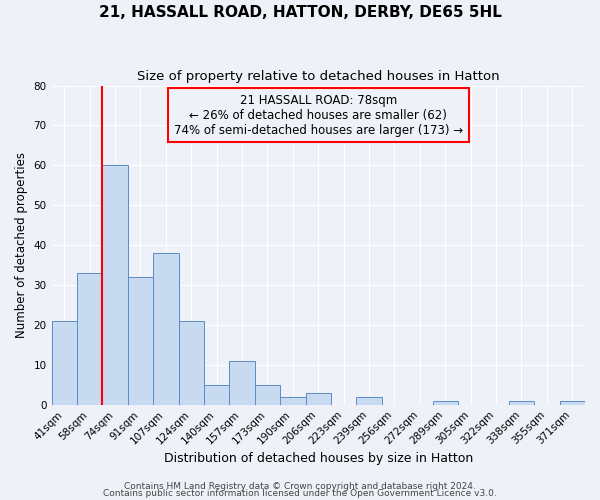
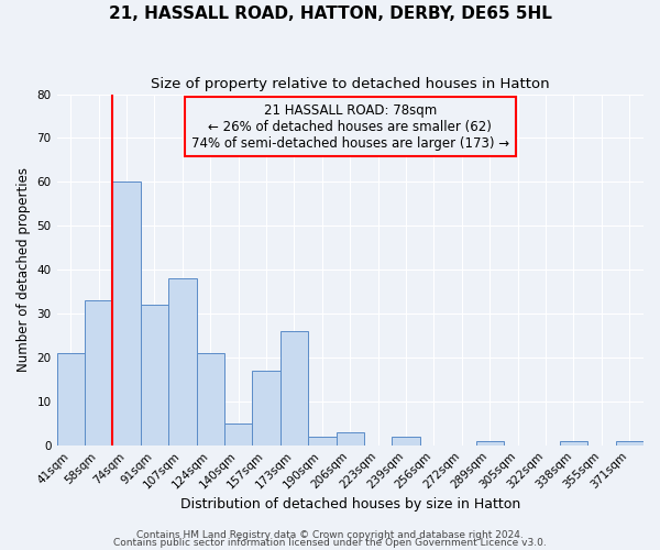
157sqm: 11 -> 17
173sqm: 5 -> 26
